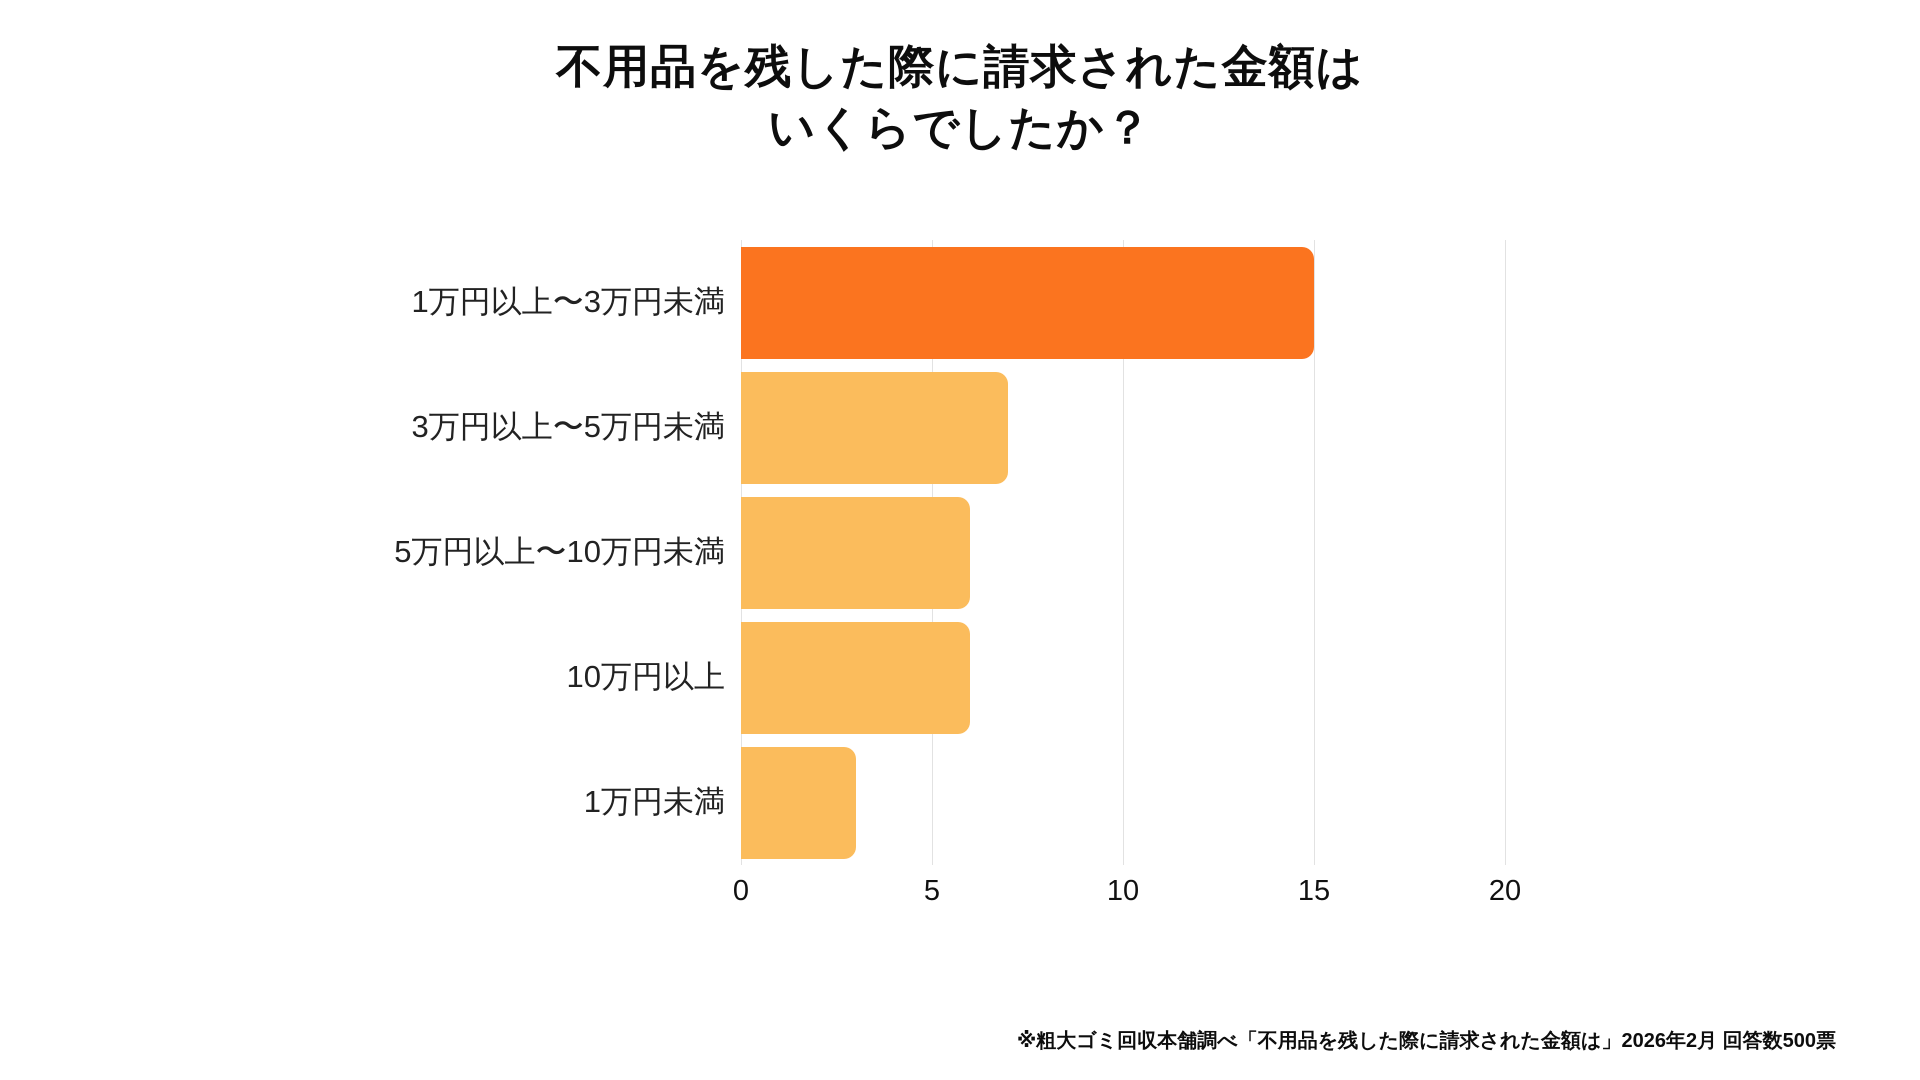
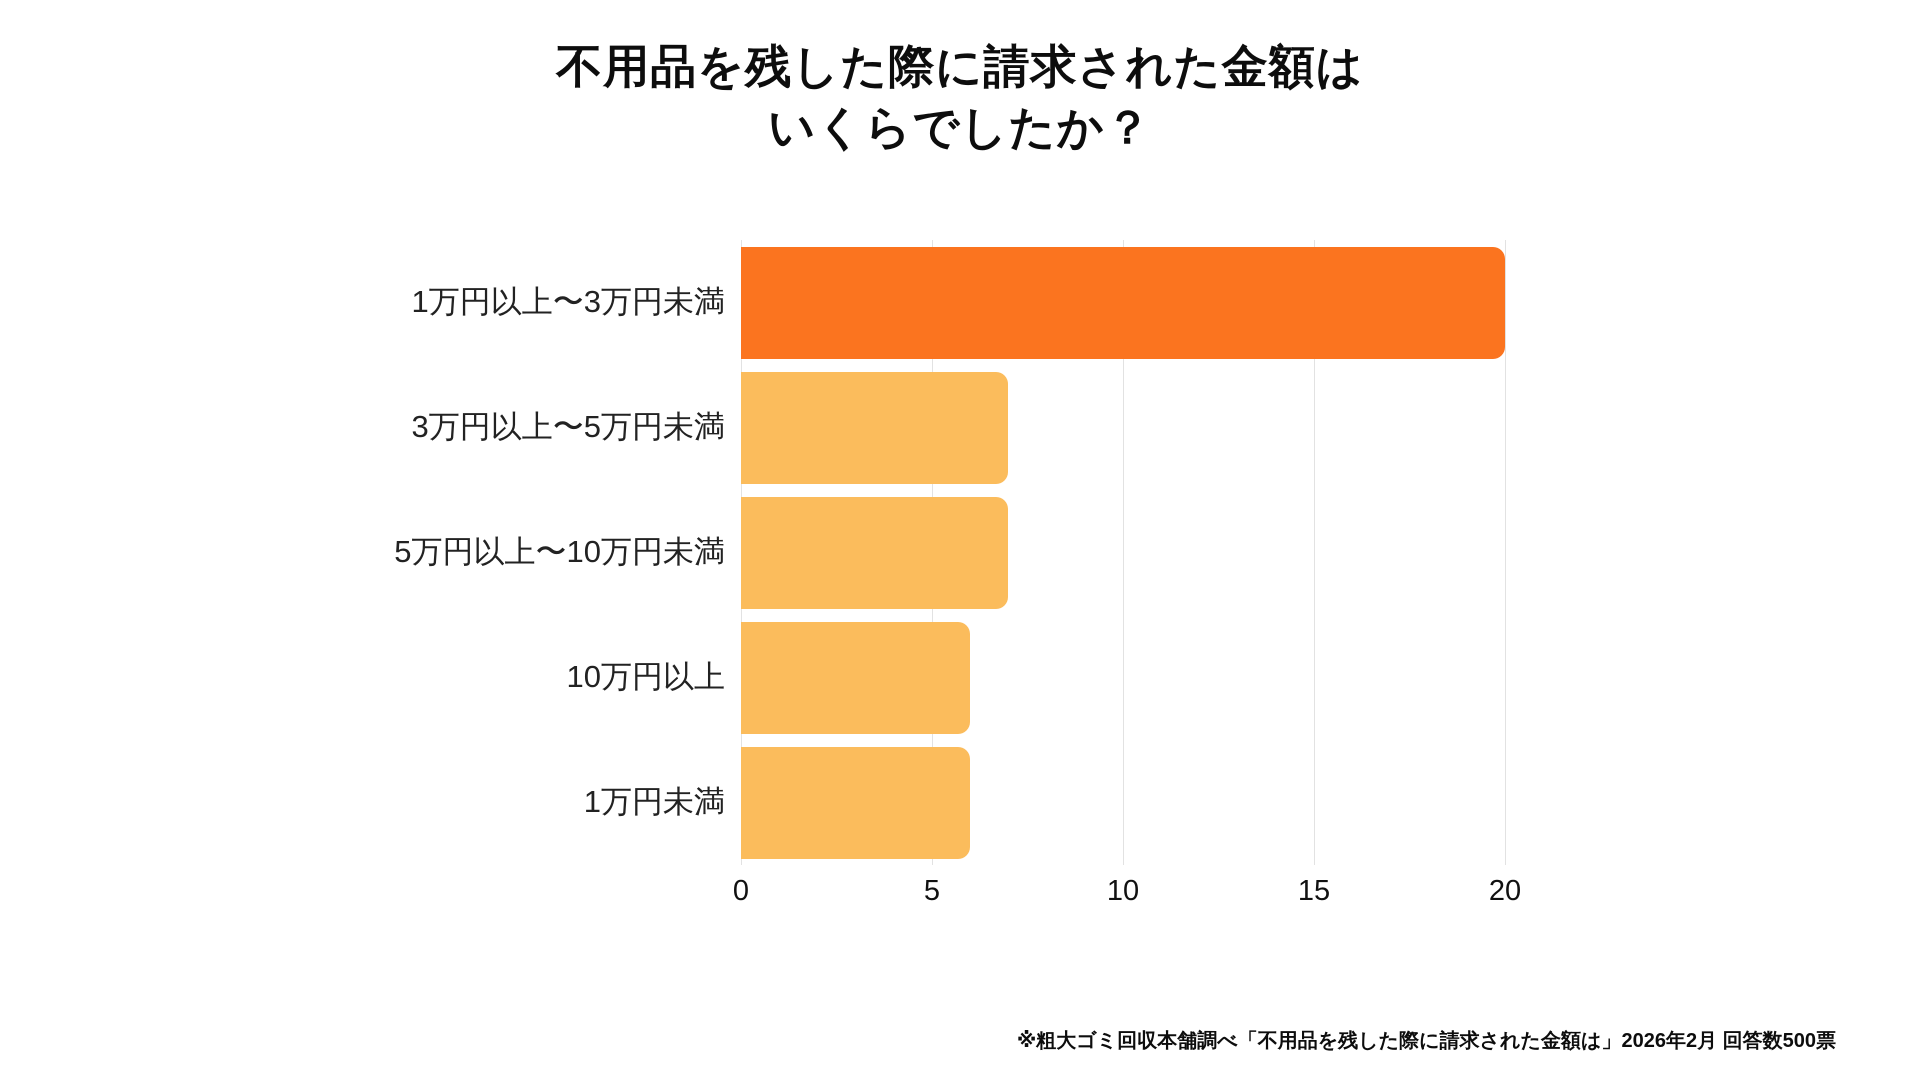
1万円以上〜3万円未満: 15 -> 20
5万円以上〜10万円未満: 6 -> 7
1万円未満: 3 -> 6
